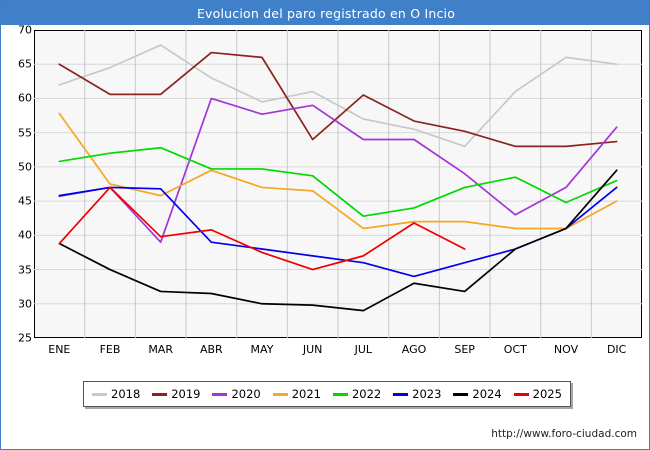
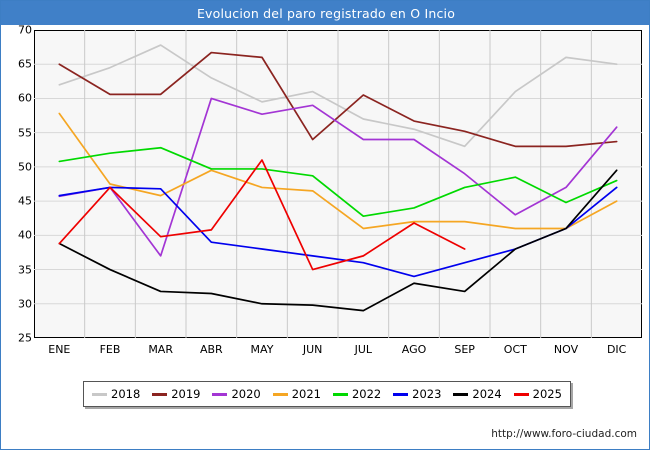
2020/MAR: 39 -> 37
2025/MAY: 38 -> 51
